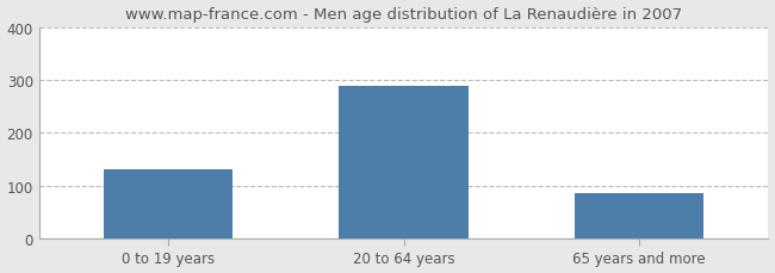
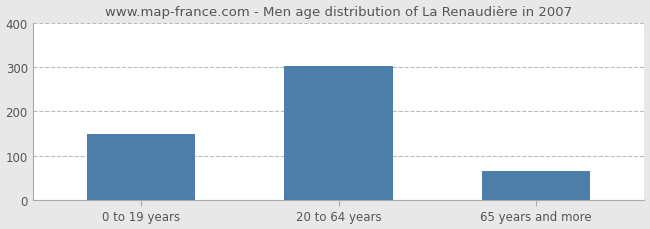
0 to 19 years: 130 -> 150
20 to 64 years: 290 -> 302
65 years and more: 85 -> 65
